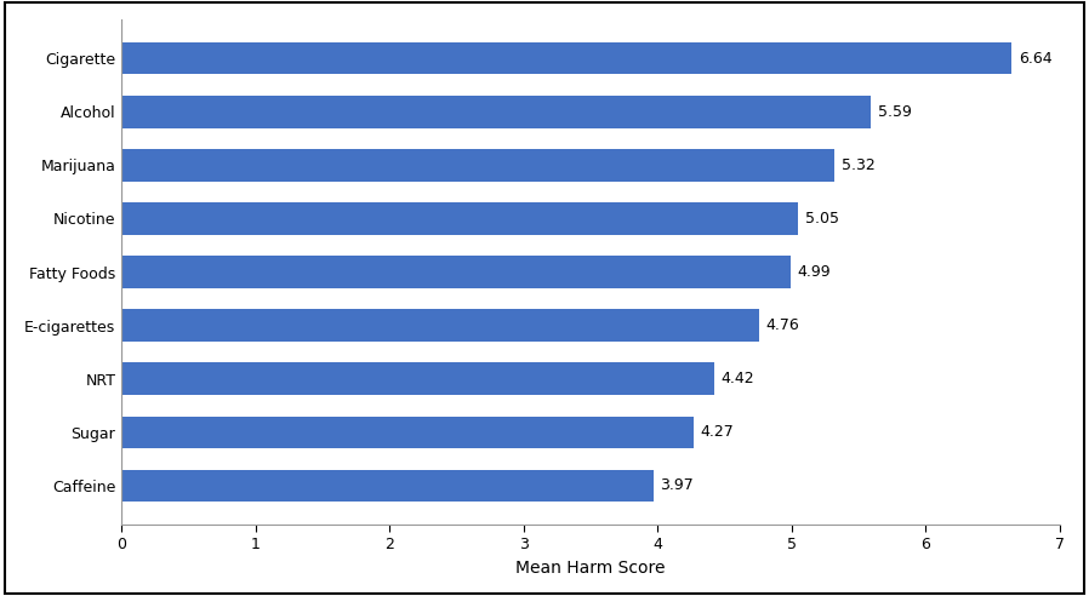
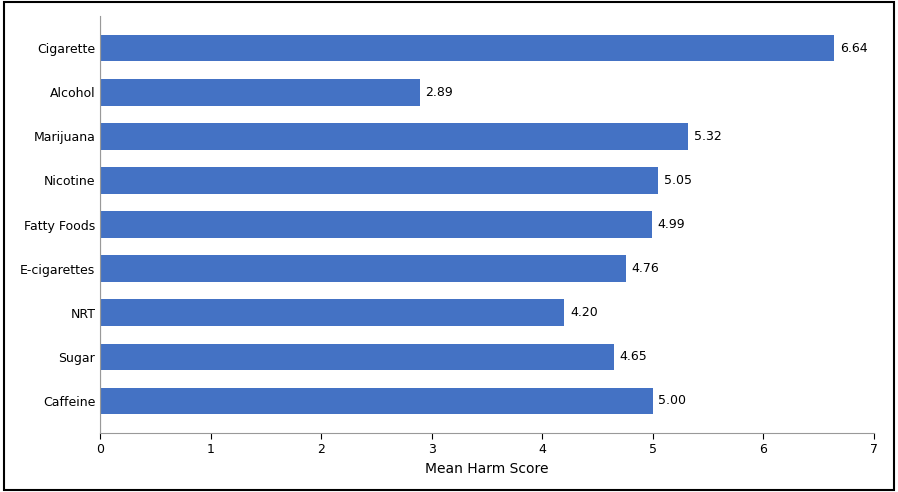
Alcohol: 5.59 -> 2.89
NRT: 4.42 -> 4.20
Sugar: 4.27 -> 4.65
Caffeine: 3.97 -> 5.00
